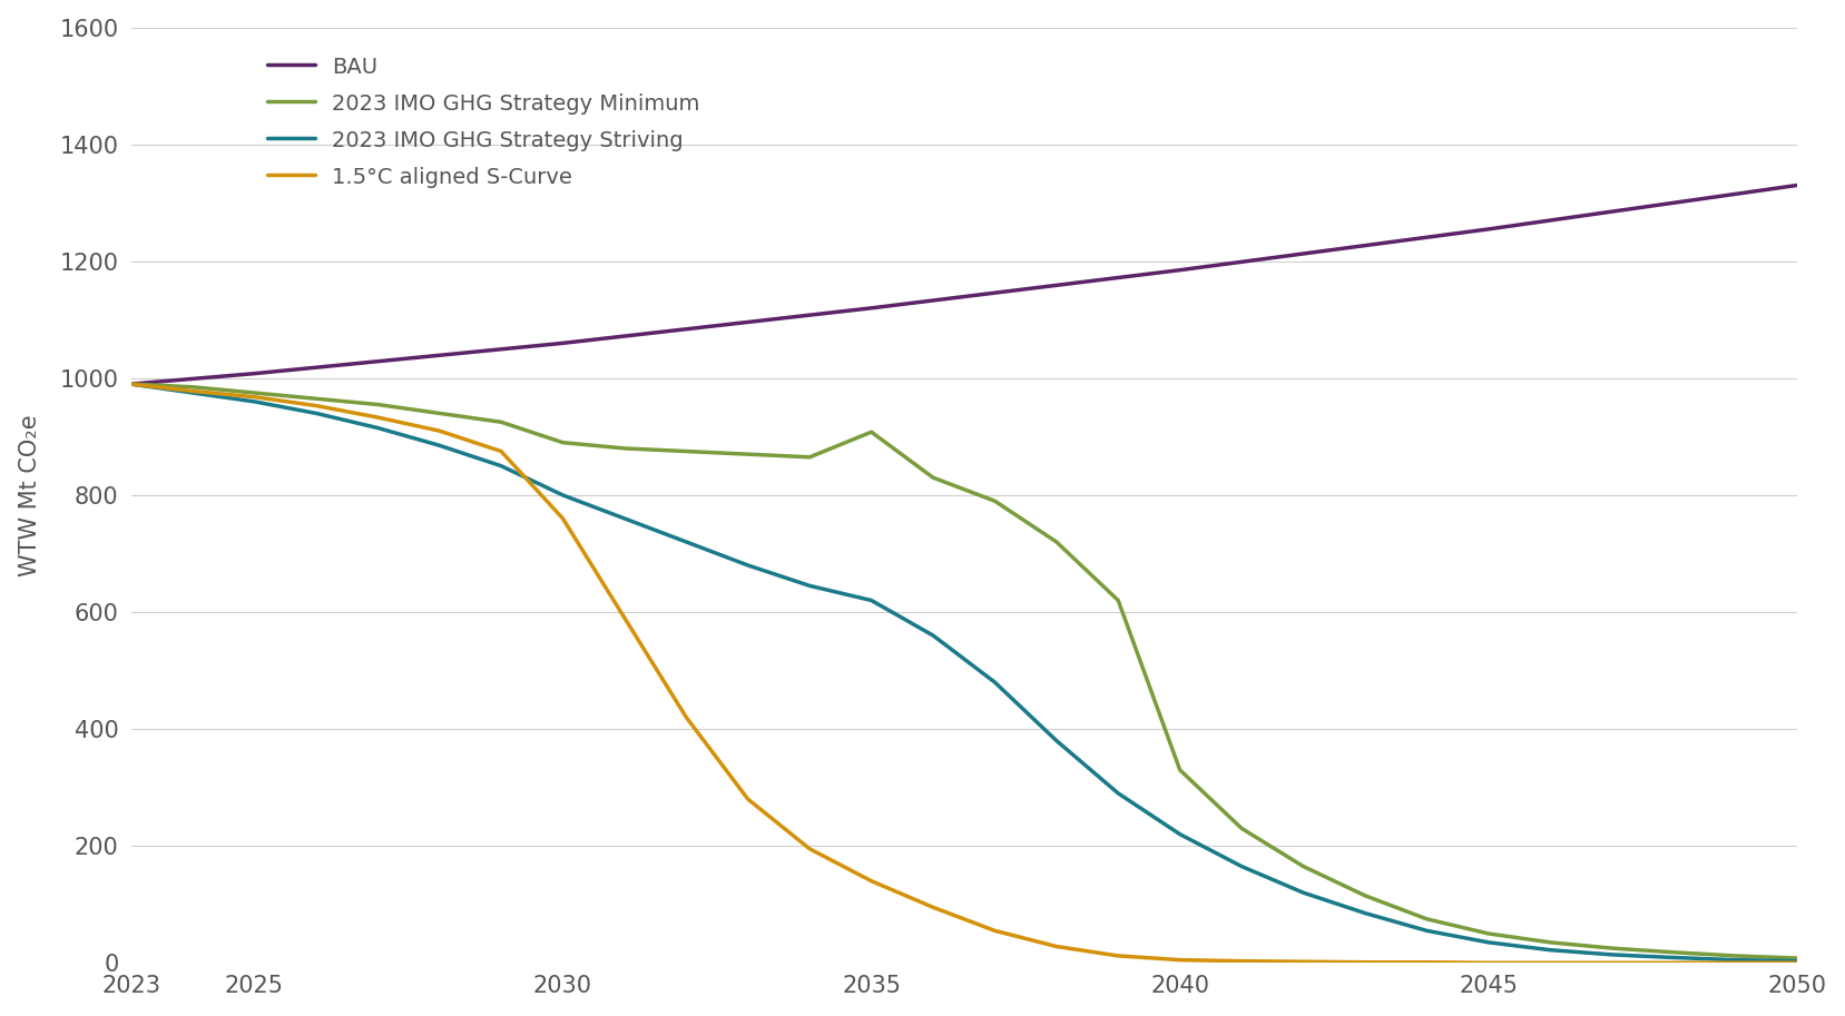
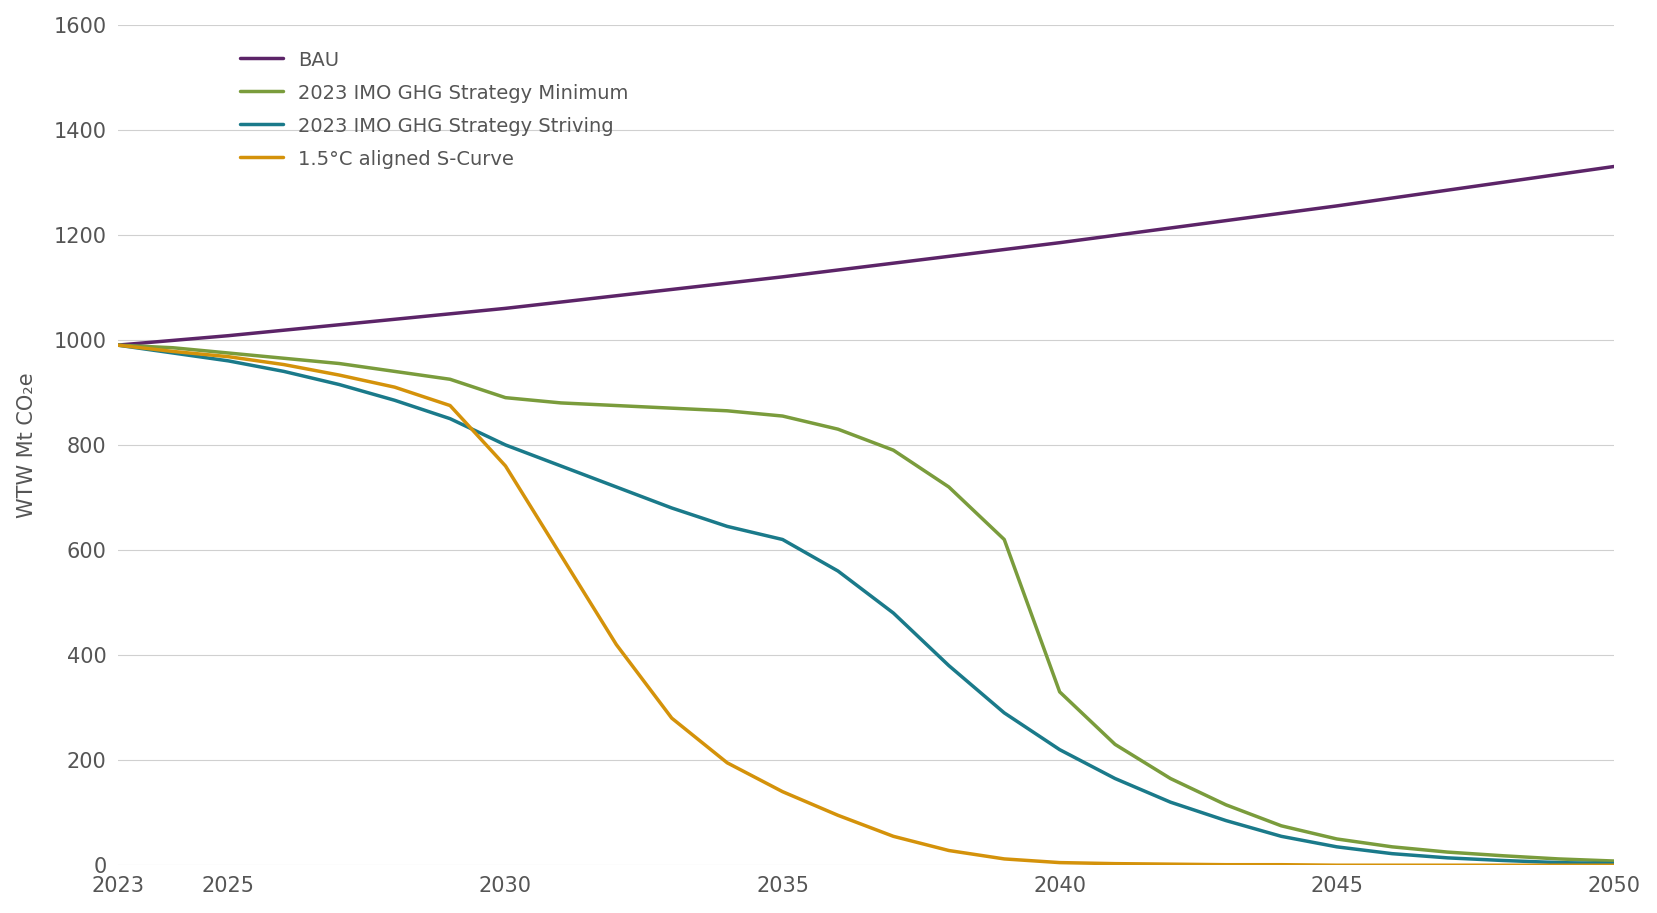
2023 IMO GHG Strategy Minimum/2035: 908 -> 855
